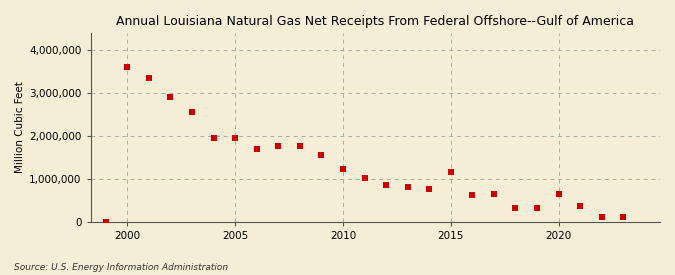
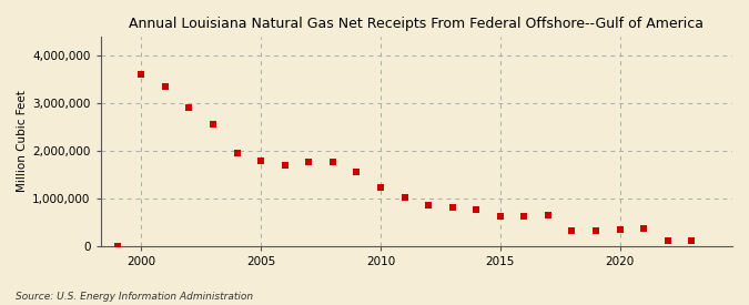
2005: 1,950,000 -> 1,800,000
2015: 1,150,000 -> 620,000
2020: 650,000 -> 340,000
